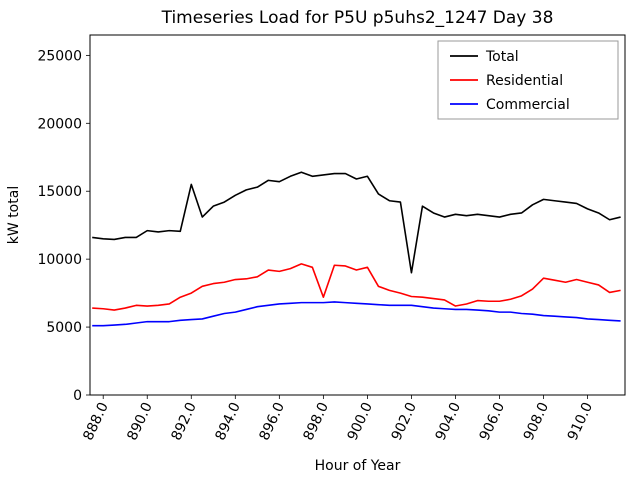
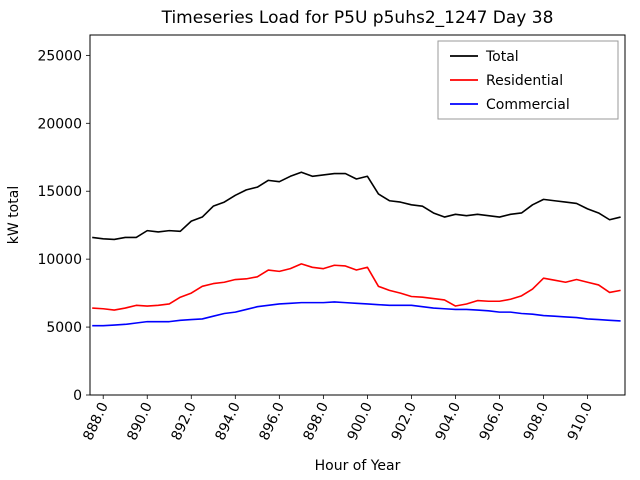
Total/892.0: 15500 -> 12800
Residential/898.0: 7200 -> 9300
Total/902.0: 9000 -> 14000
